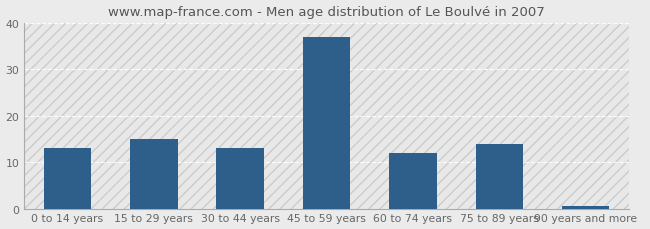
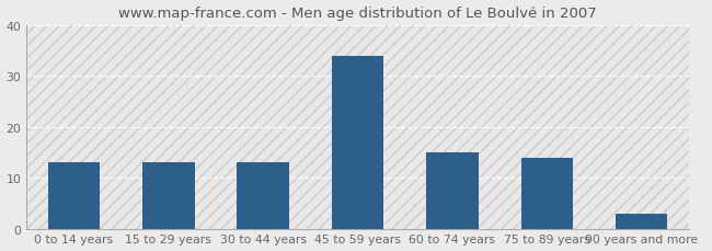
15 to 29 years: 15.0 -> 13.0
45 to 59 years: 37.0 -> 34.0
60 to 74 years: 12.0 -> 15.0
90 years and more: 0.5 -> 3.0
